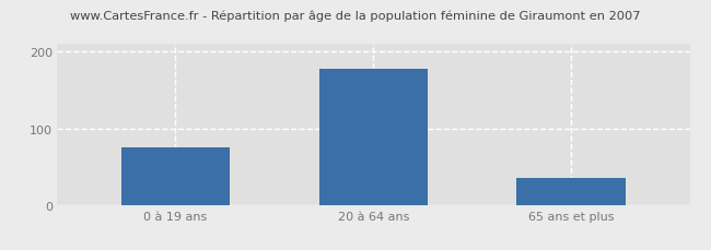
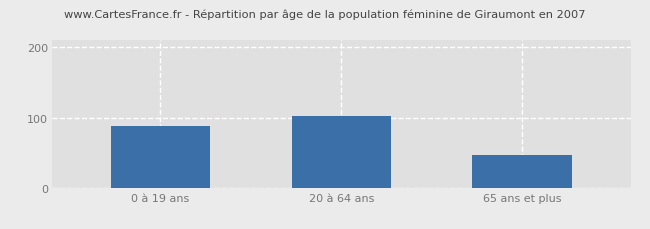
0 à 19 ans: 75 -> 88
20 à 64 ans: 178 -> 102
65 ans et plus: 35 -> 46
